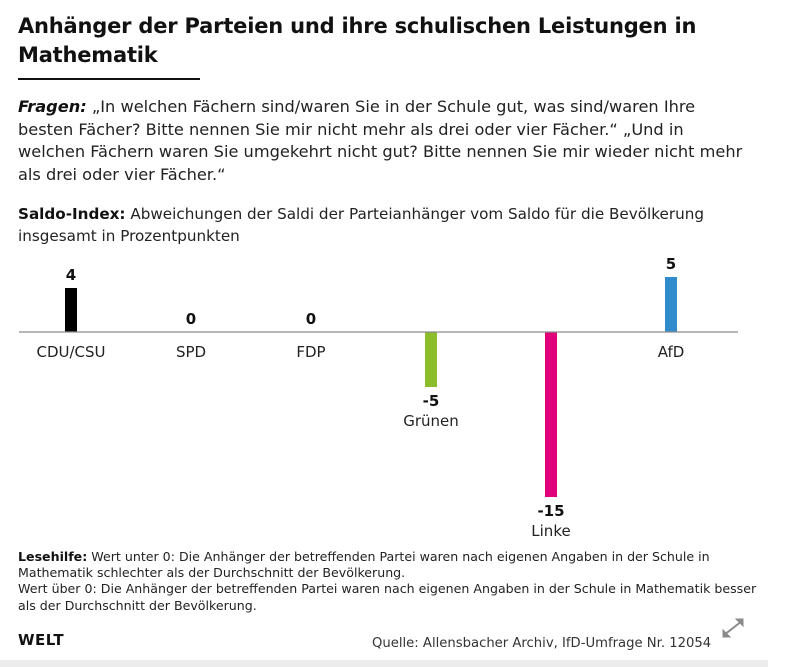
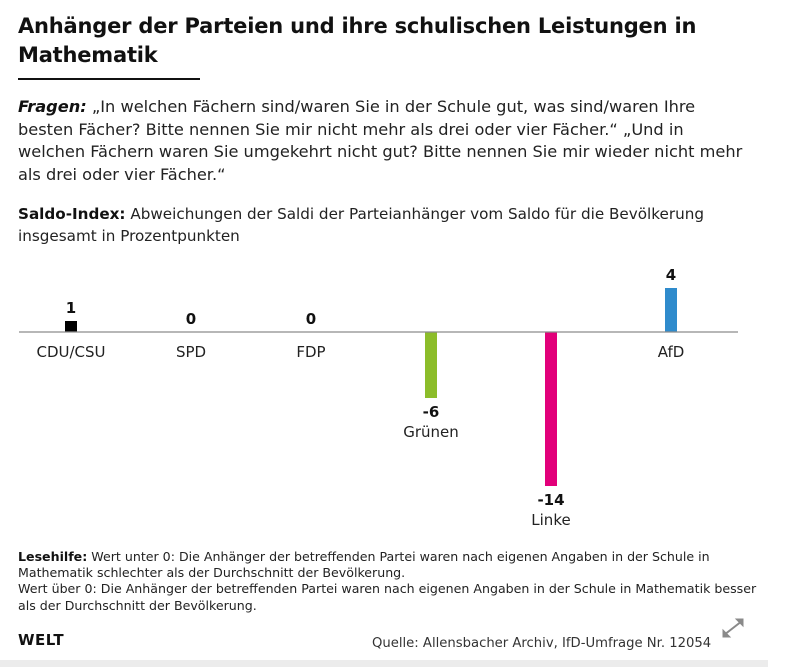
CDU/CSU: 4 -> 1
Grünen: -5 -> -6
Linke: -15 -> -14
AfD: 5 -> 4
